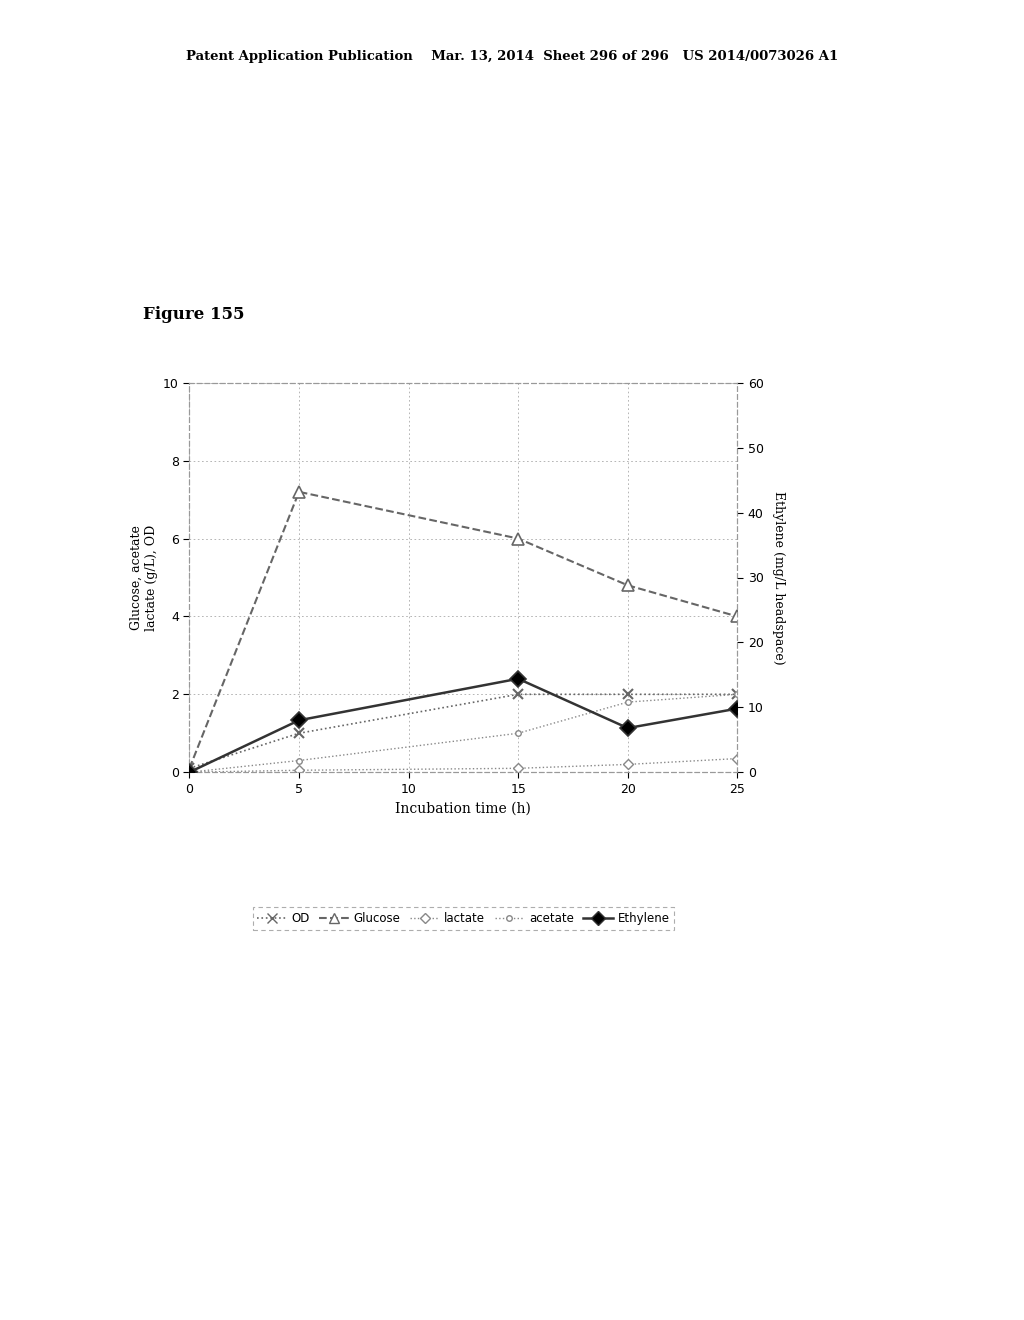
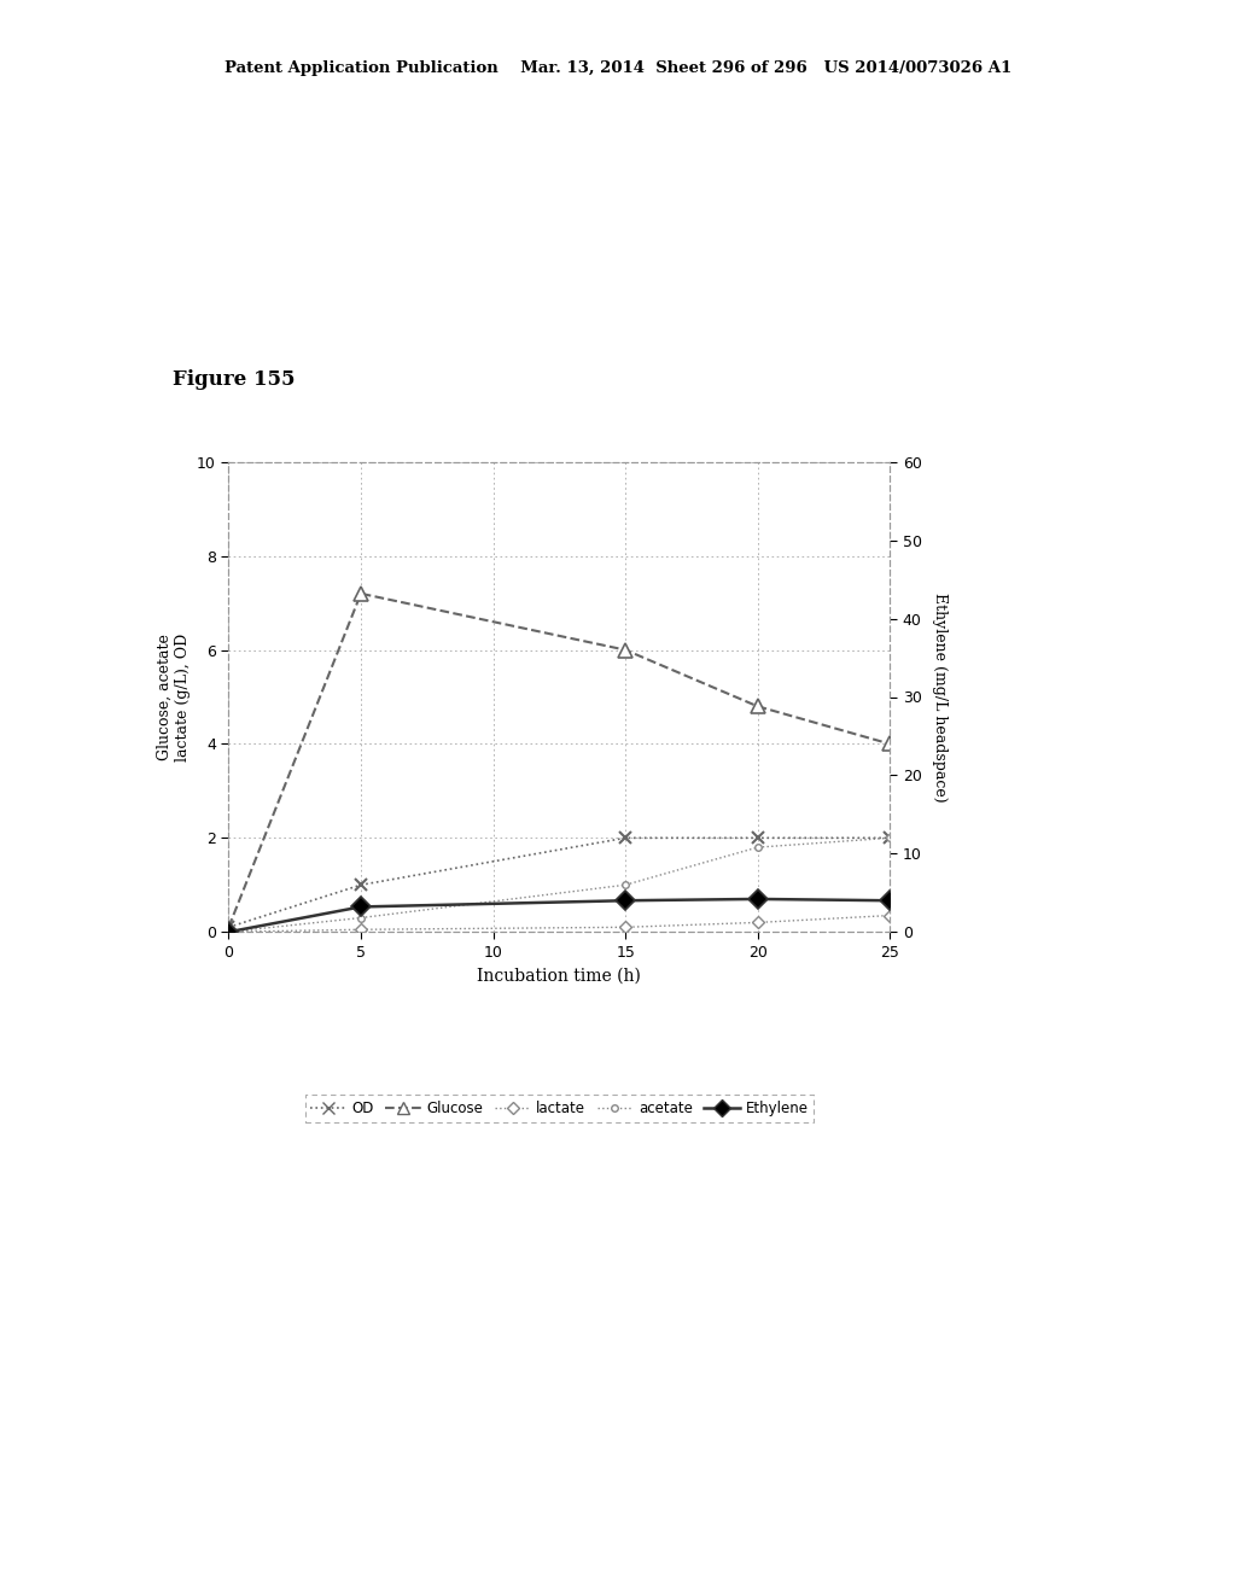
Ethylene/5: 8.0 -> 3.2
Ethylene/15: 14.4 -> 4.0
Ethylene/20: 6.8 -> 4.2
Ethylene/25: 9.8 -> 4.0
